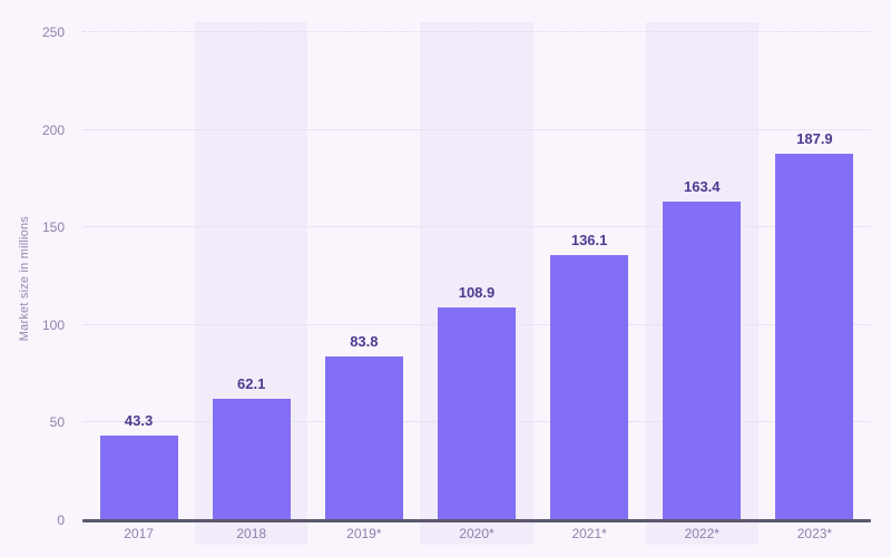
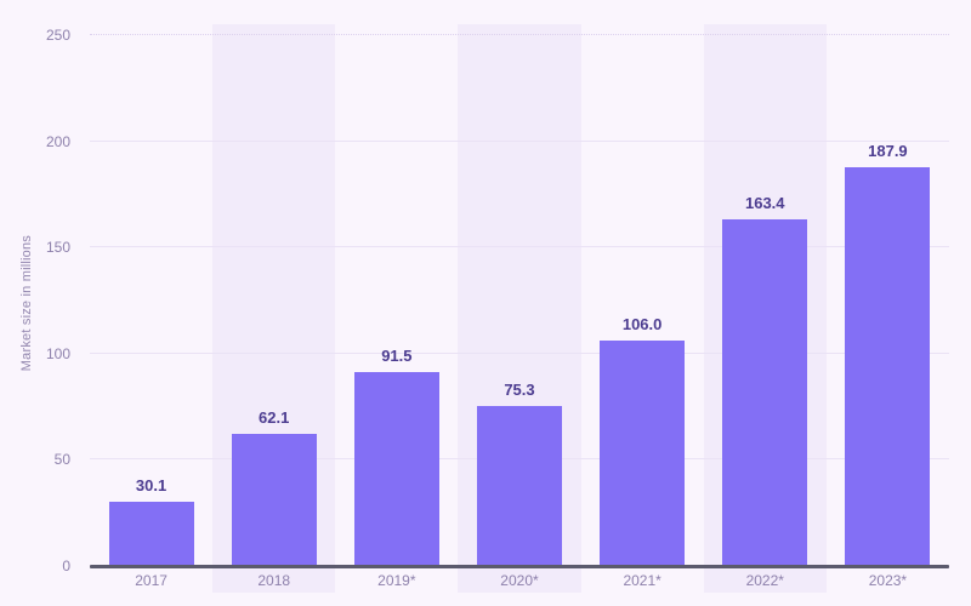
2017: 43.3 -> 30.1
2019*: 83.8 -> 91.5
2020*: 108.9 -> 75.3
2021*: 136.1 -> 106.0
